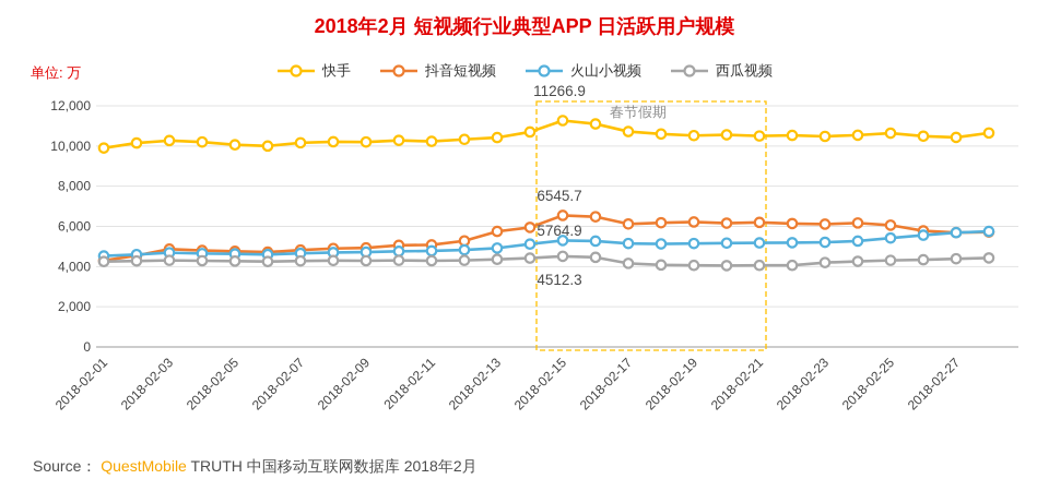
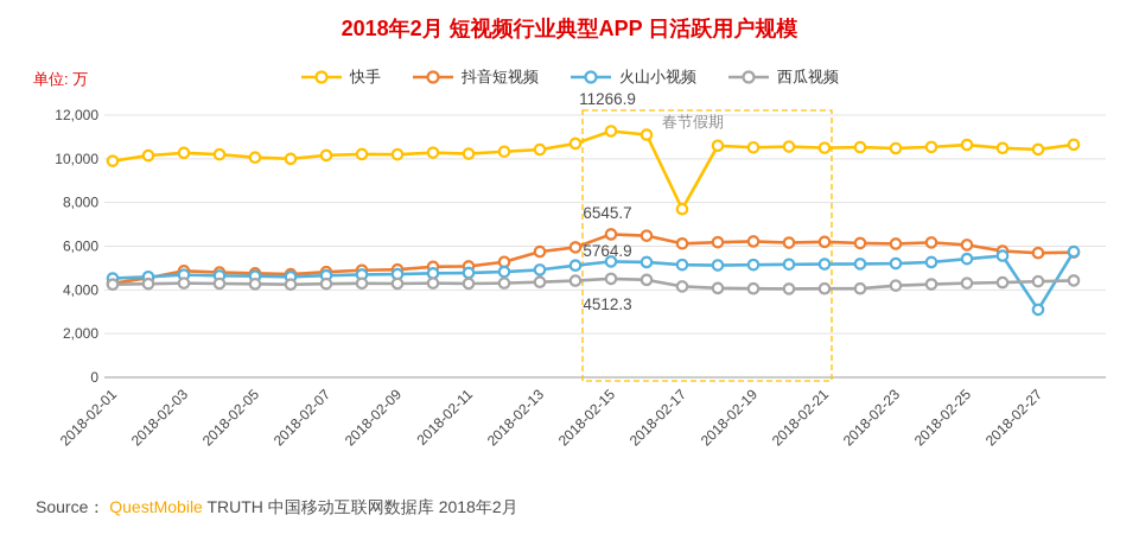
快手/2018-02-17: 10700 -> 7700
火山小视频/2018-02-27: 5700 -> 3100
